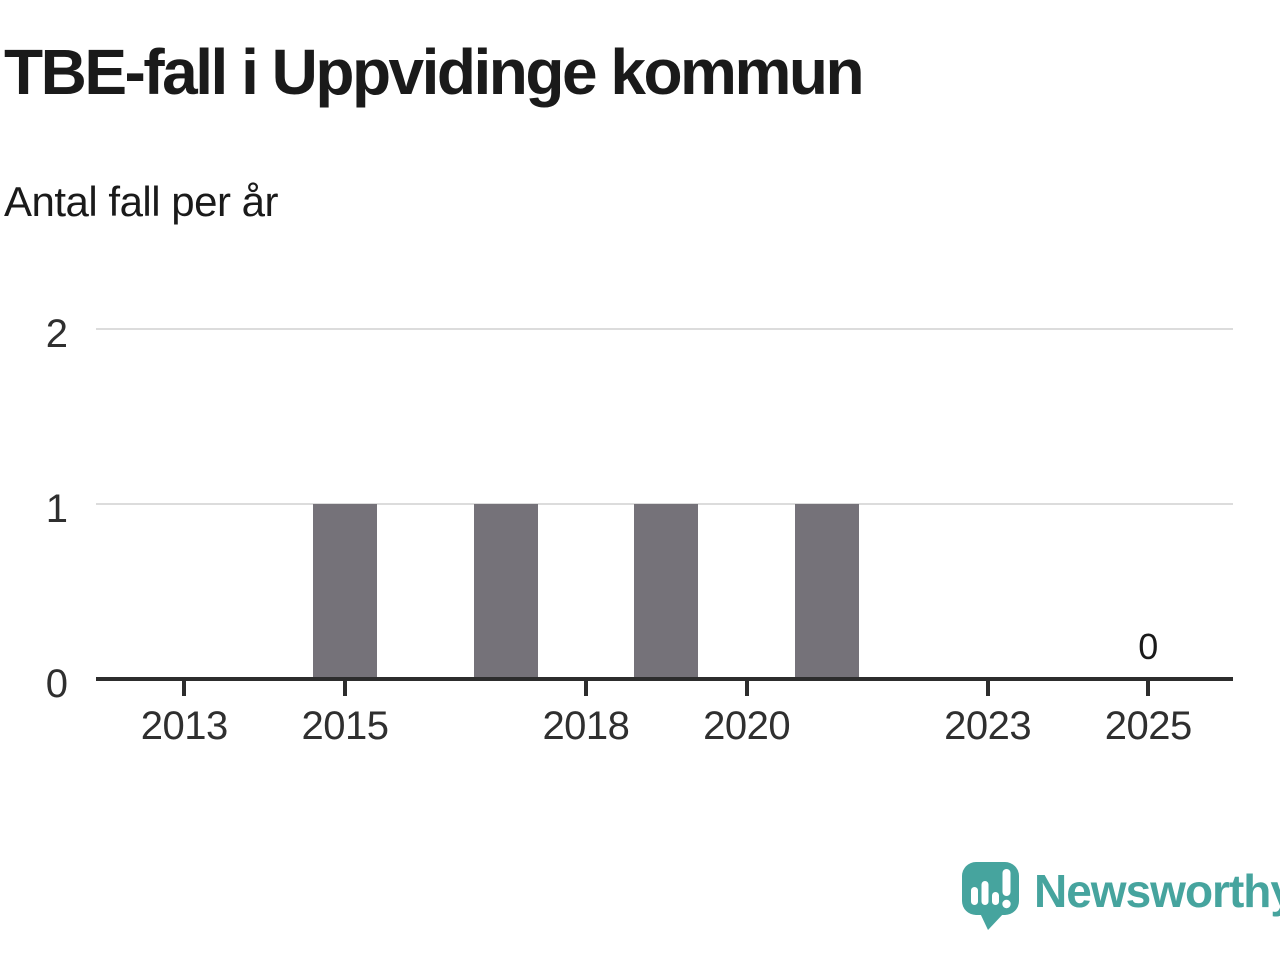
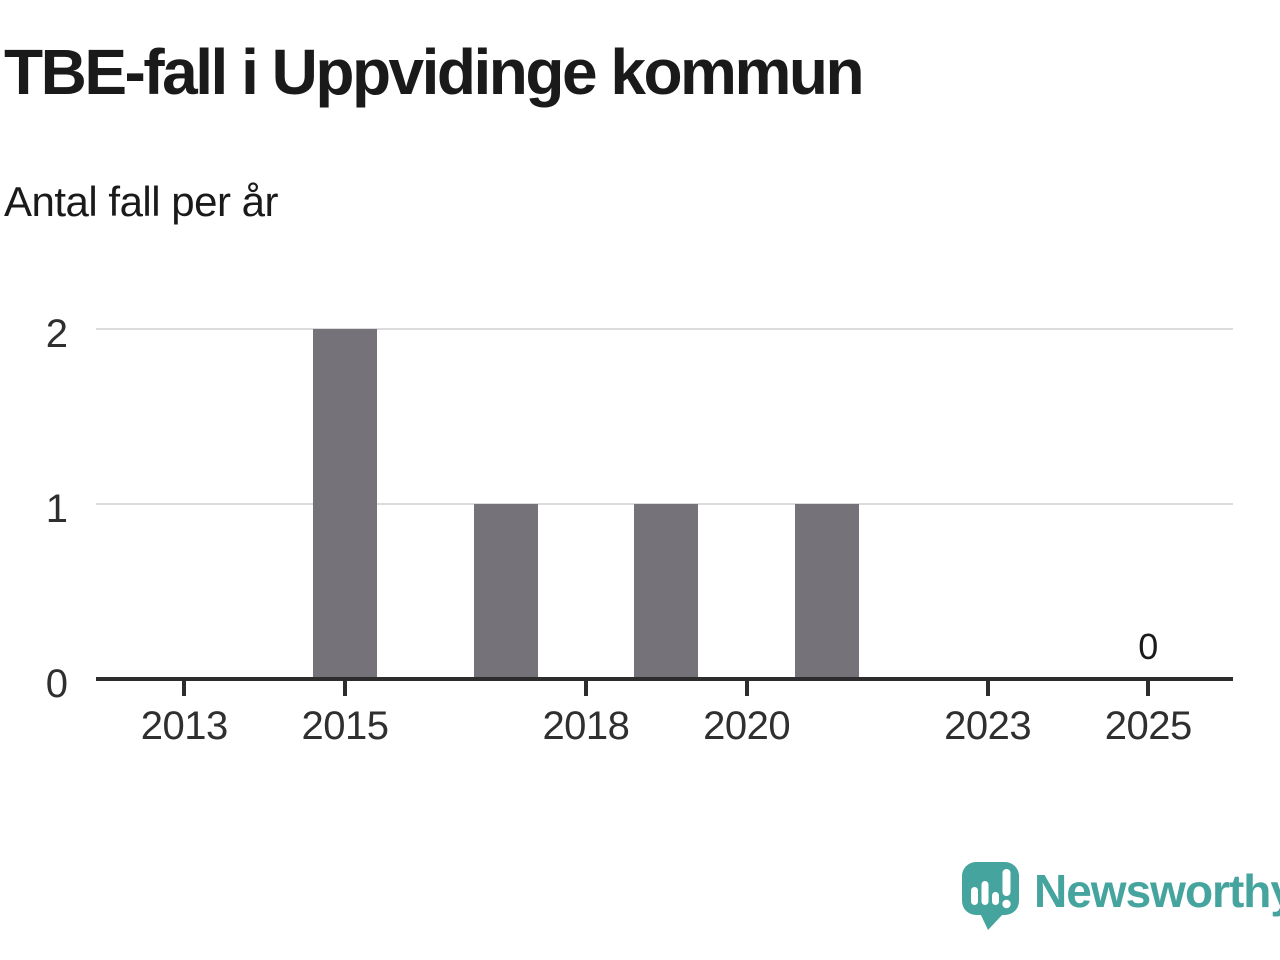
2015: 1 -> 2
